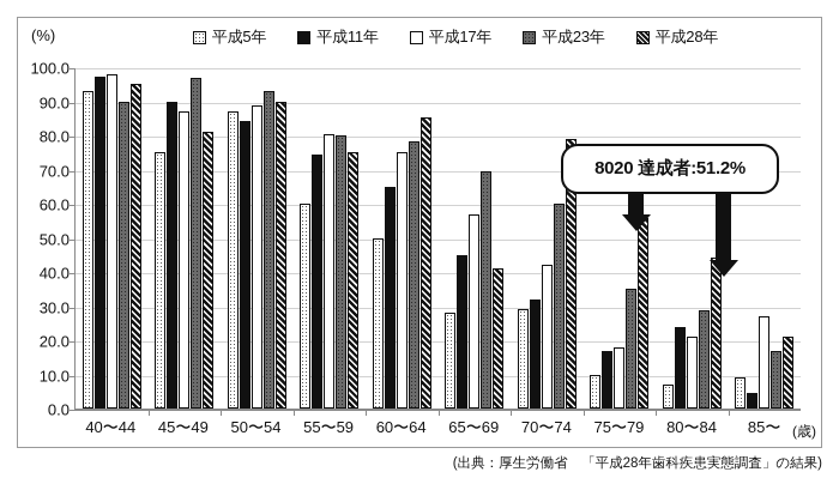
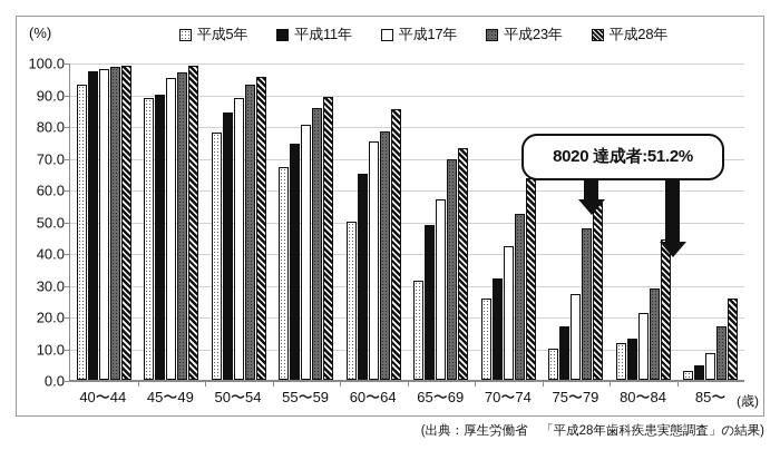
平成23年/40〜44: 90 -> 99
平成28年/40〜44: 95 -> 99
平成5年/45〜49: 75 -> 89
平成17年/45〜49: 87 -> 95
平成28年/45〜49: 81 -> 99
平成5年/50〜54: 87 -> 78
平成28年/50〜54: 90 -> 95
平成5年/55〜59: 60 -> 67
平成23年/55〜59: 80 -> 86
平成28年/55〜59: 75 -> 89
平成5年/65〜69: 28 -> 31
平成11年/65〜69: 45 -> 49
平成28年/65〜69: 41 -> 73
平成5年/70〜74: 29 -> 26
平成23年/70〜74: 60 -> 52
平成28年/70〜74: 79 -> 63
平成17年/75〜79: 18 -> 27
平成23年/75〜79: 35 -> 48
平成5年/80〜84: 7 -> 12
平成11年/80〜84: 24 -> 13
平成5年/85〜: 9 -> 3
平成17年/85〜: 27 -> 8
平成28年/85〜: 21 -> 26
